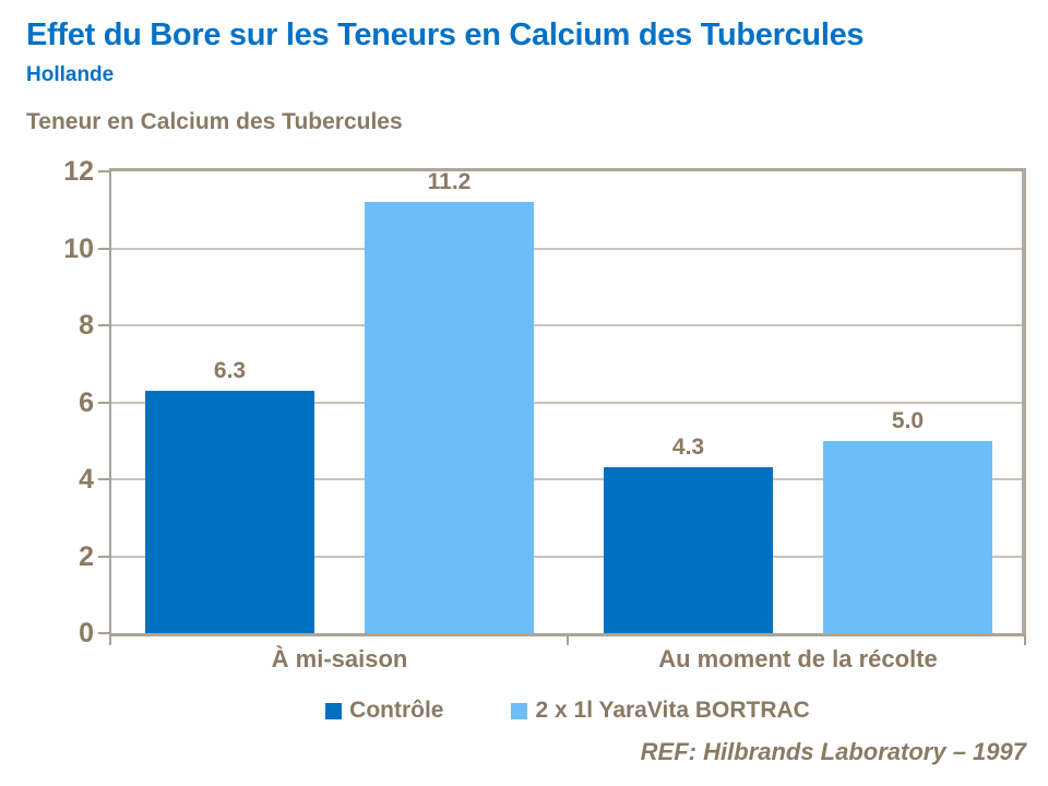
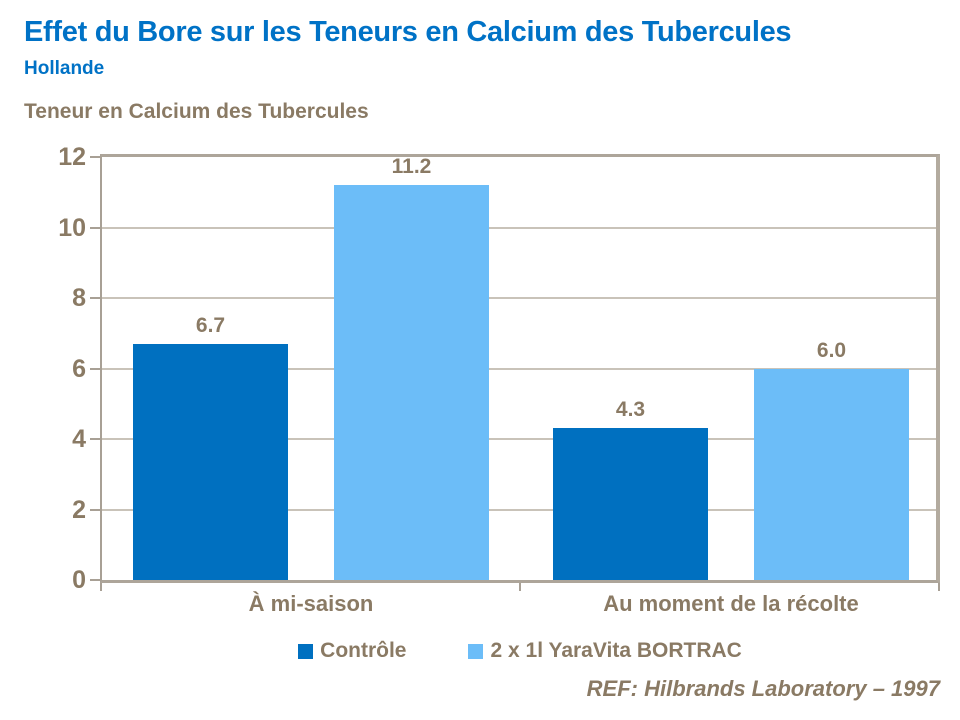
Contrôle/À mi-saison: 6.3 -> 6.7
2 x 1l YaraVita BORTRAC/Au moment de la récolte: 5.0 -> 6.0
